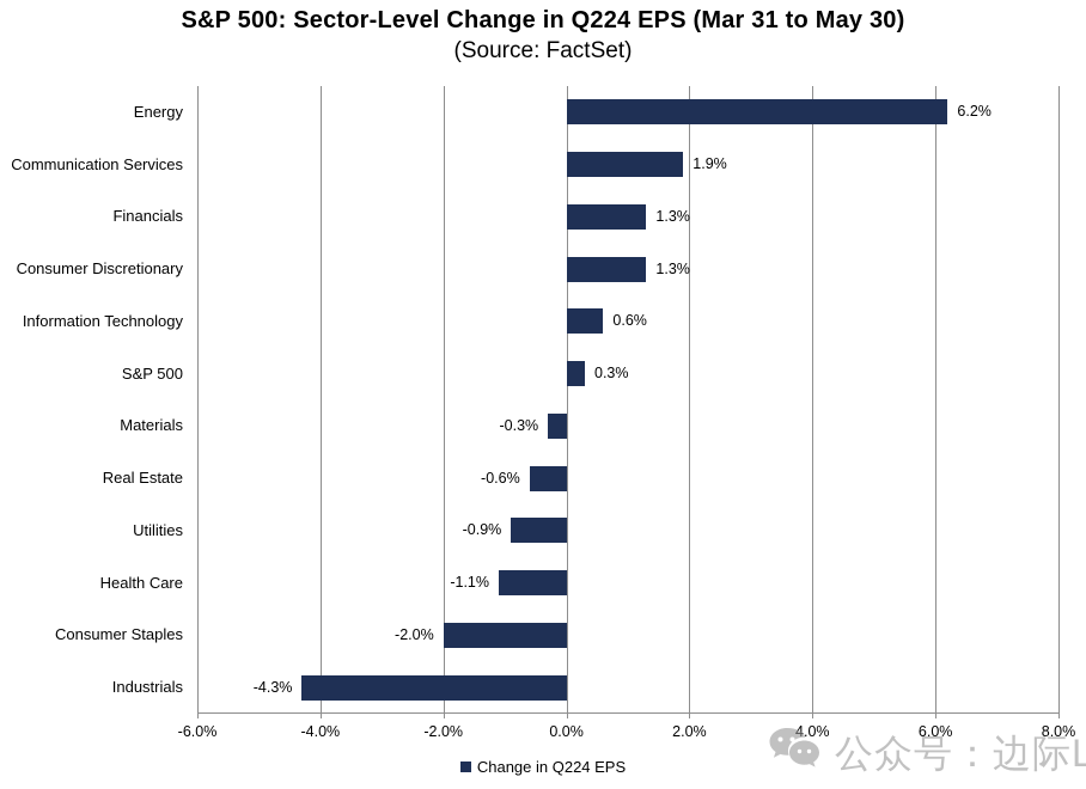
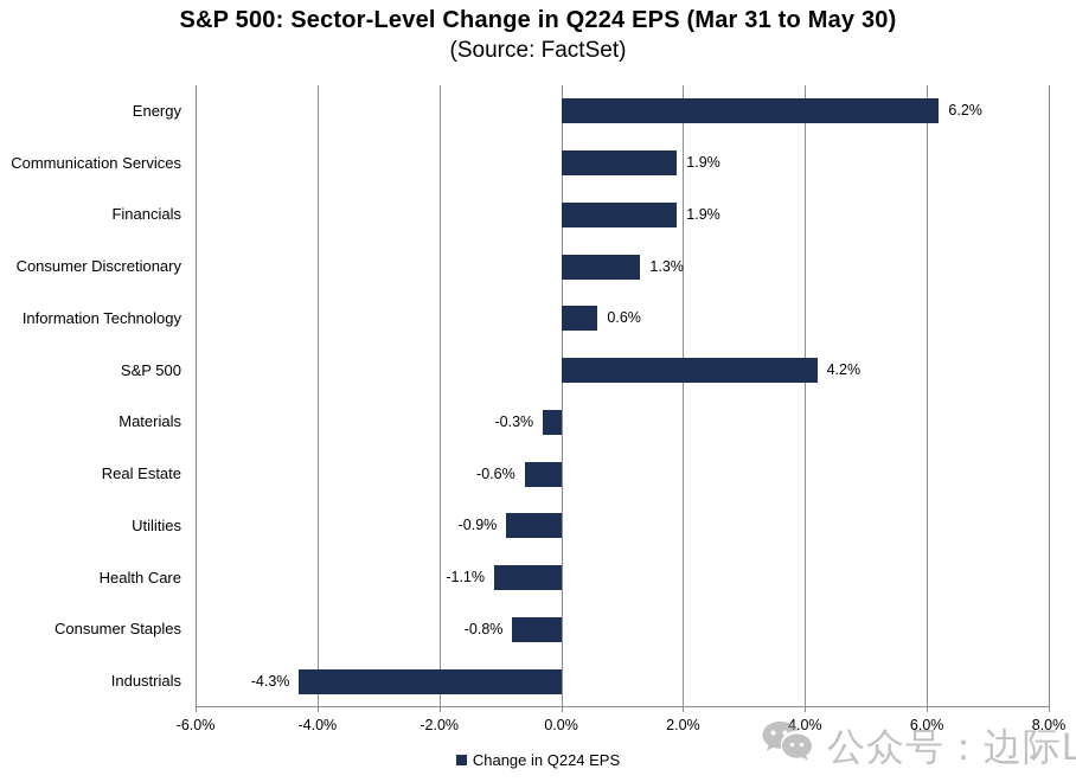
Financials: 1.3% -> 1.9%
S&P 500: 0.3% -> 4.2%
Consumer Staples: -2.0% -> -0.8%
